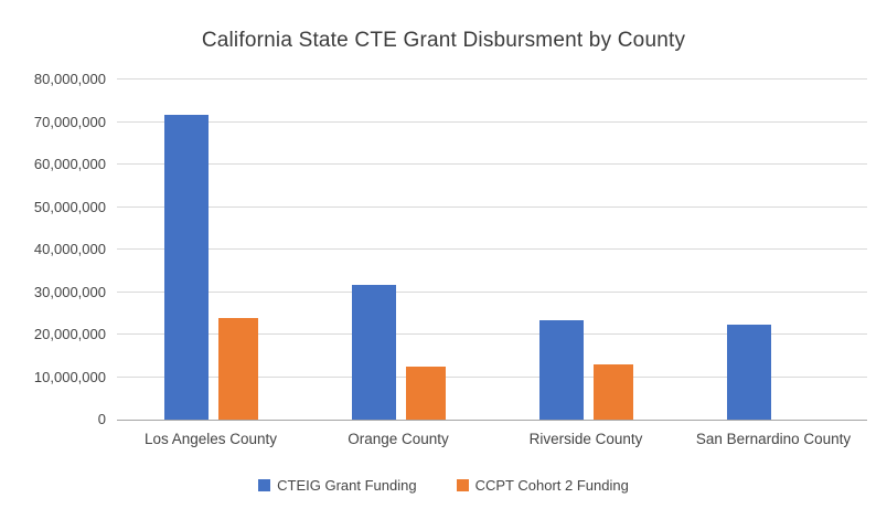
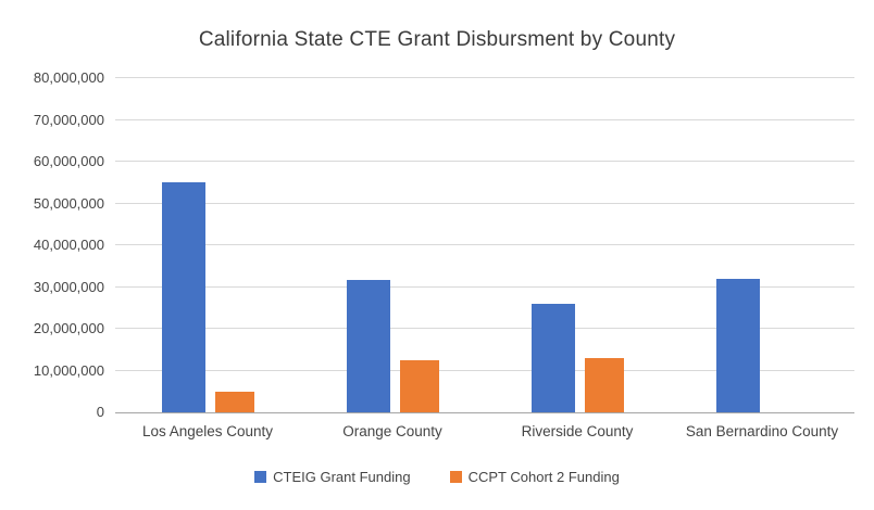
CTEIG Grant Funding/Los Angeles County: 72000000 -> 55000000
CCPT Cohort 2 Funding/Los Angeles County: 24000000 -> 5000000
CTEIG Grant Funding/Riverside County: 23000000 -> 26000000
CTEIG Grant Funding/San Bernardino County: 22000000 -> 32000000
